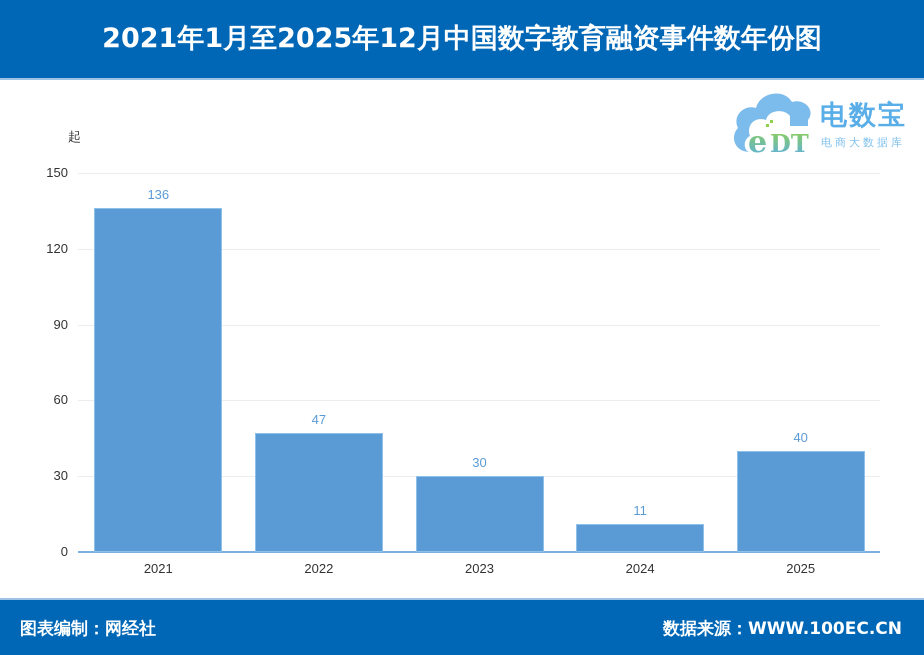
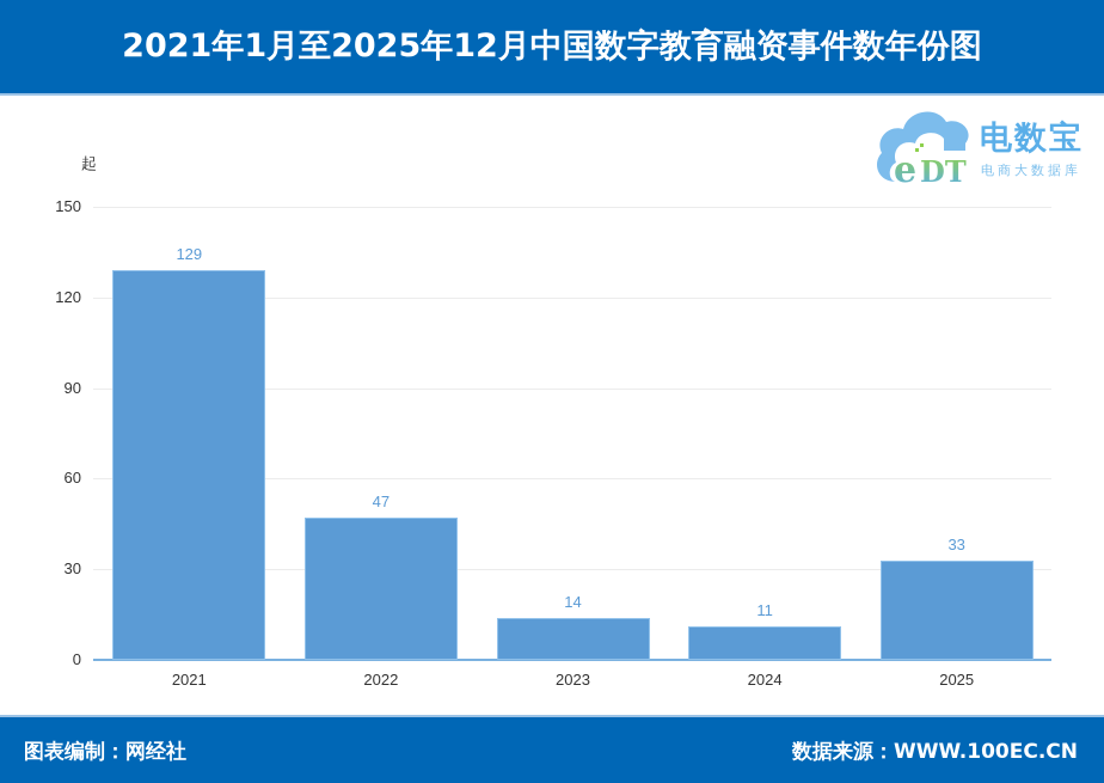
2021: 136 -> 129
2023: 30 -> 14
2025: 40 -> 33
